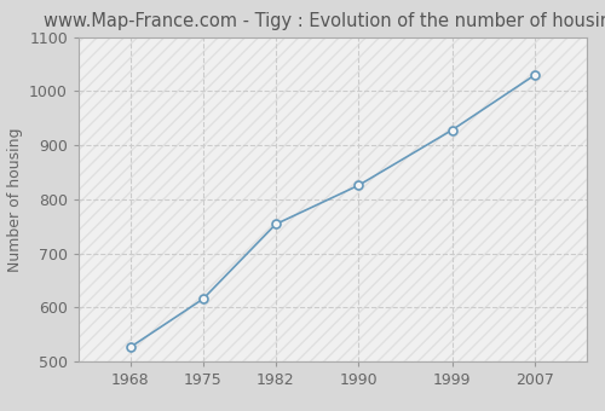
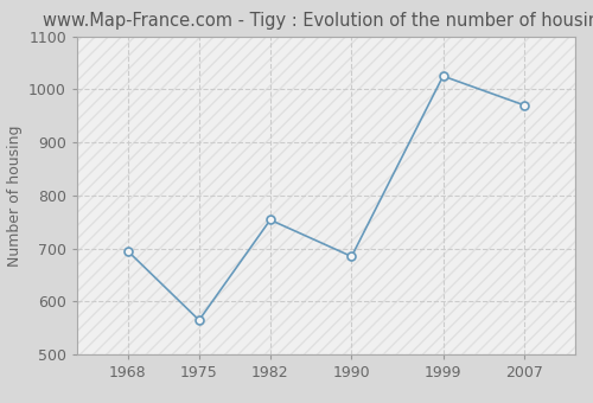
1968: 527 -> 695
1975: 616 -> 565
1990: 826 -> 685
1999: 928 -> 1025
2007: 1030 -> 970
